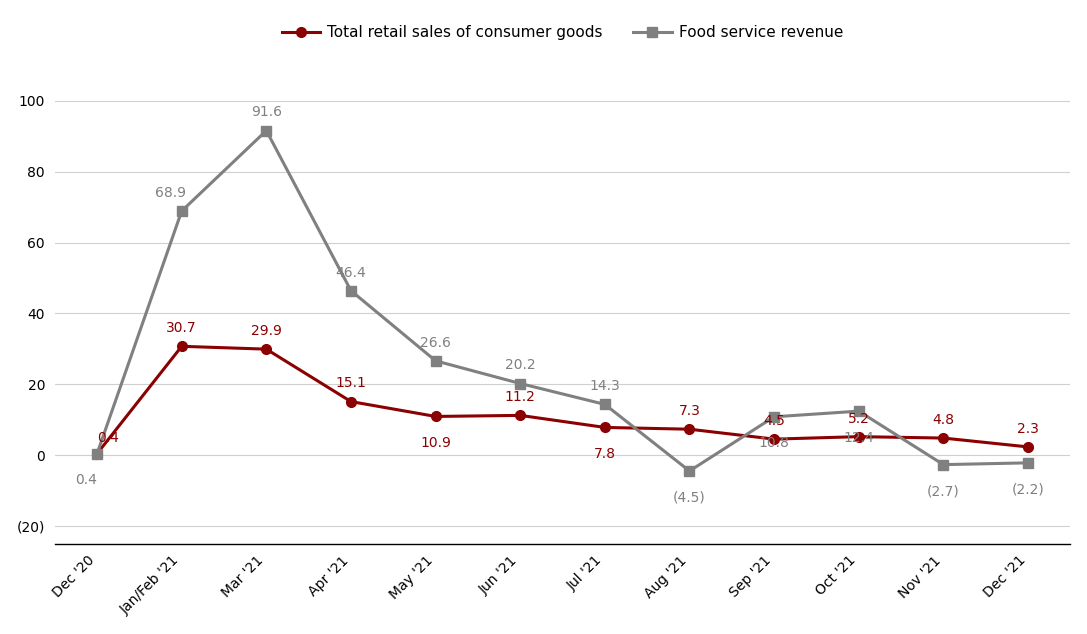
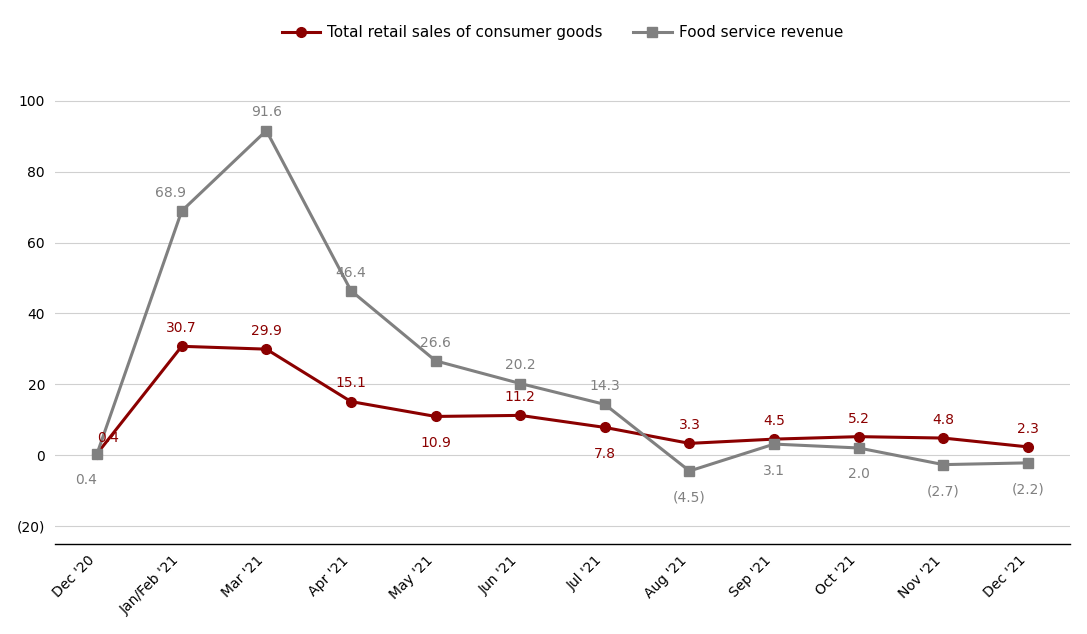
Total retail sales of consumer goods/Aug '21: 7.3 -> 3.3
Food service revenue/Sep '21: 10.8 -> 3.1
Food service revenue/Oct '21: 12.4 -> 2.0
